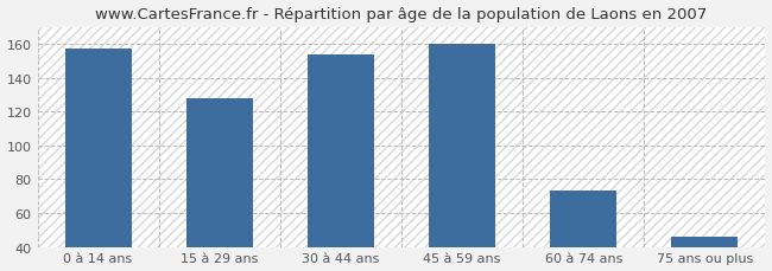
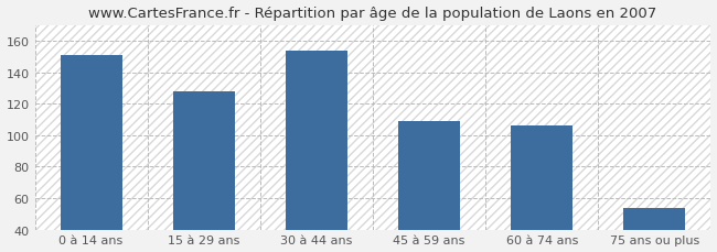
0 à 14 ans: 157 -> 151
45 à 59 ans: 160 -> 109
60 à 74 ans: 73 -> 106
75 ans ou plus: 46 -> 54
